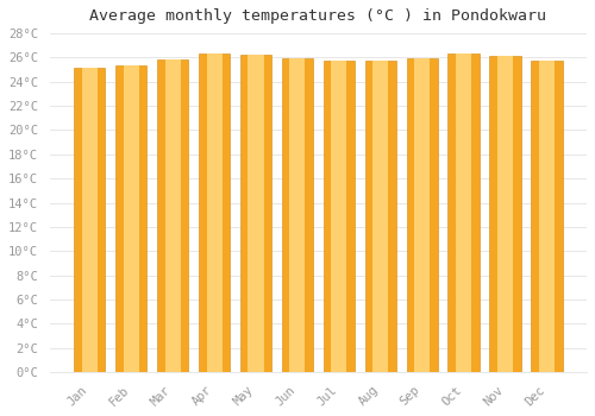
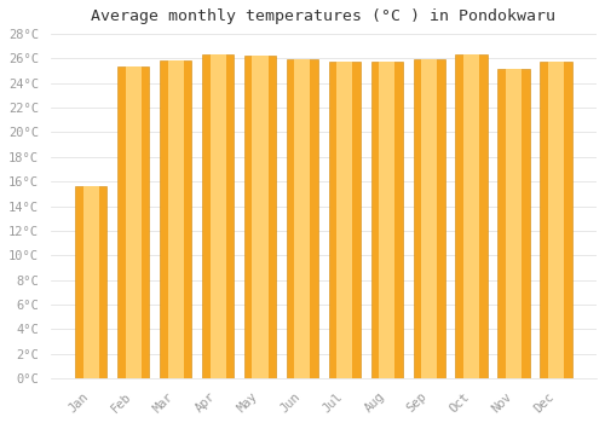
Jan: 25.2°C -> 15.6°C
Nov: 26.1°C -> 25.2°C
